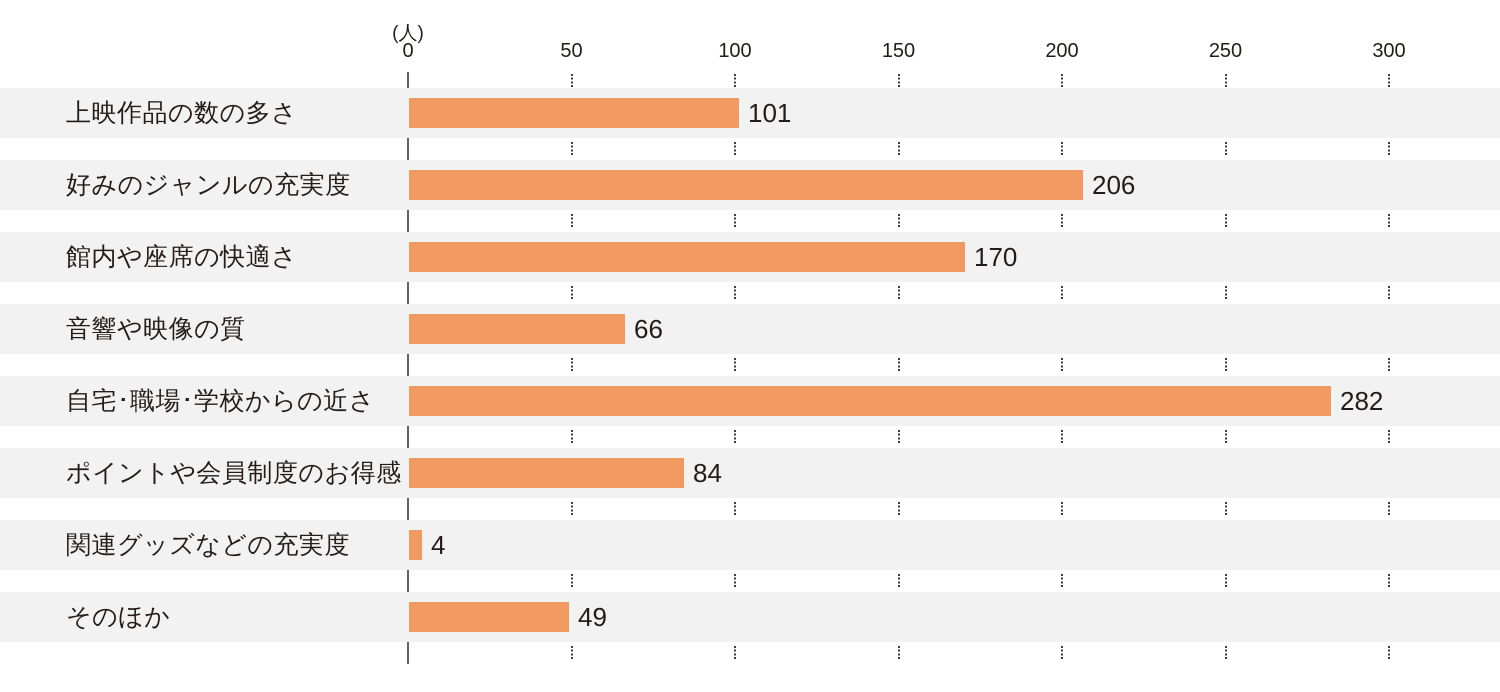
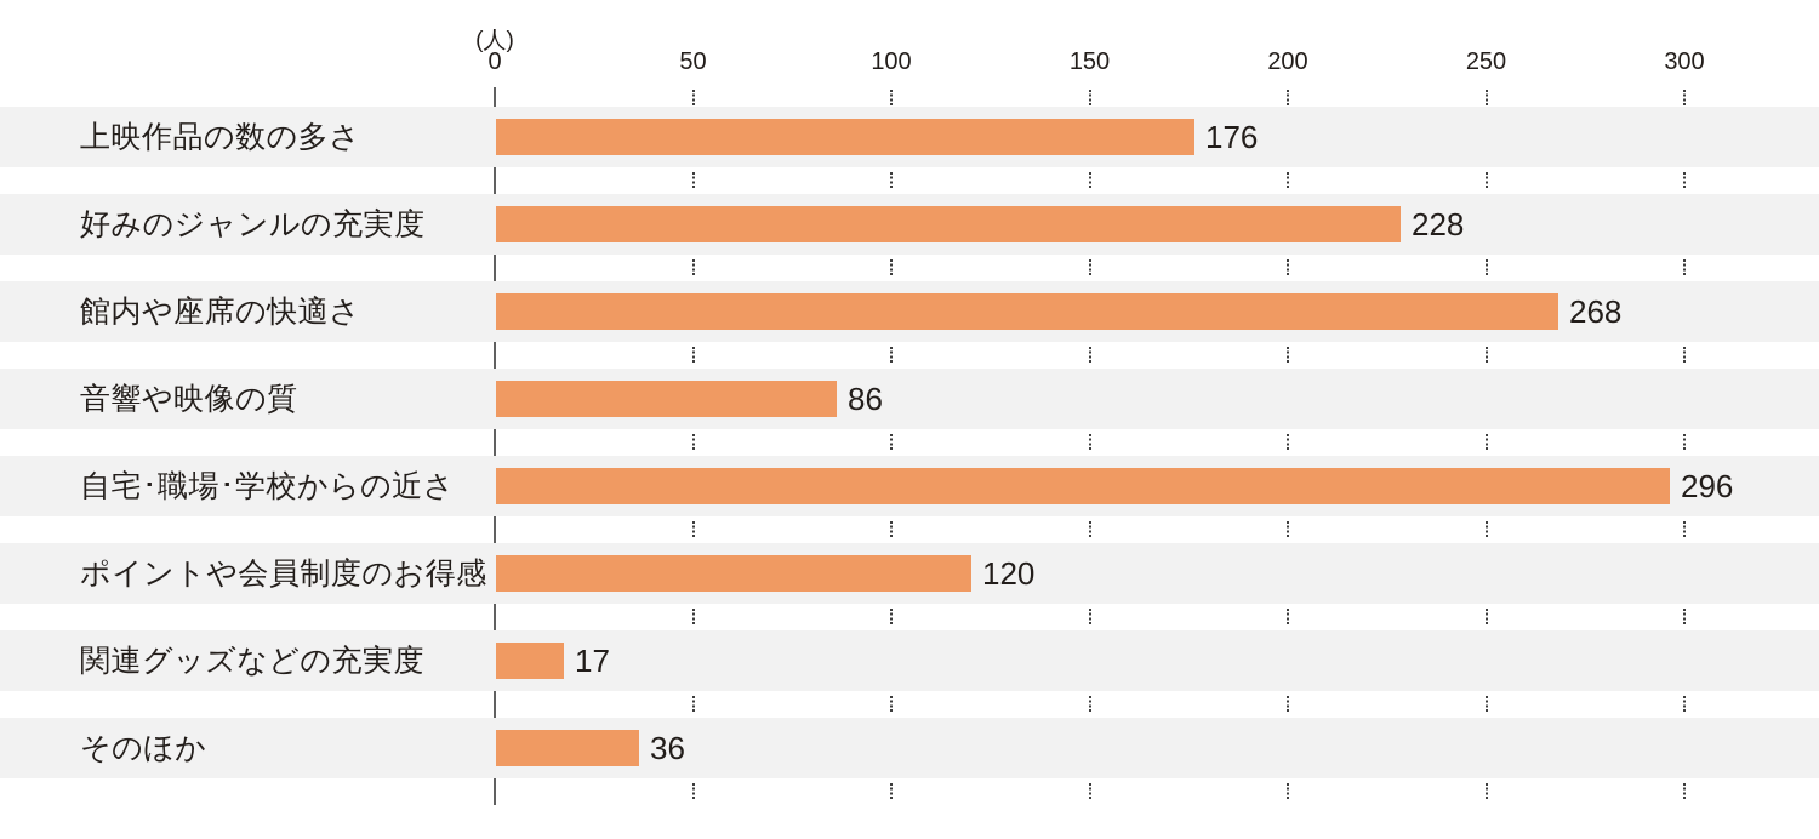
上映作品の数の多さ: 101 -> 176
好みのジャンルの充実度: 206 -> 228
館内や座席の快適さ: 170 -> 268
音響や映像の質: 66 -> 86
自宅･職場･学校からの近さ: 282 -> 296
ポイントや会員制度のお得感: 84 -> 120
関連グッズなどの充実度: 4 -> 17
そのほか: 49 -> 36
